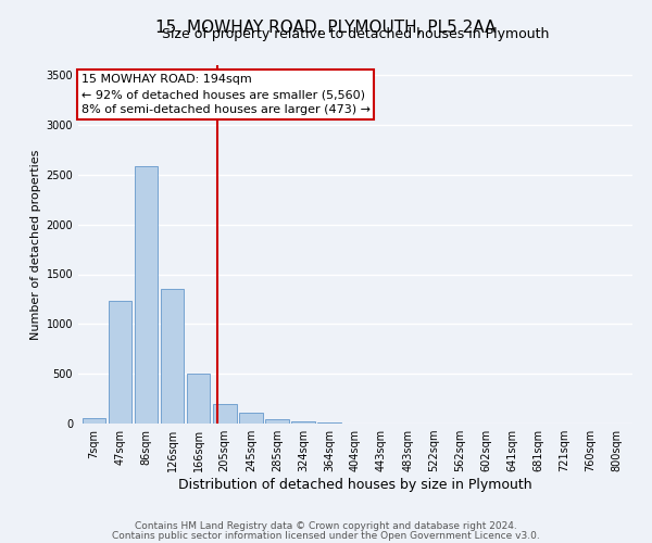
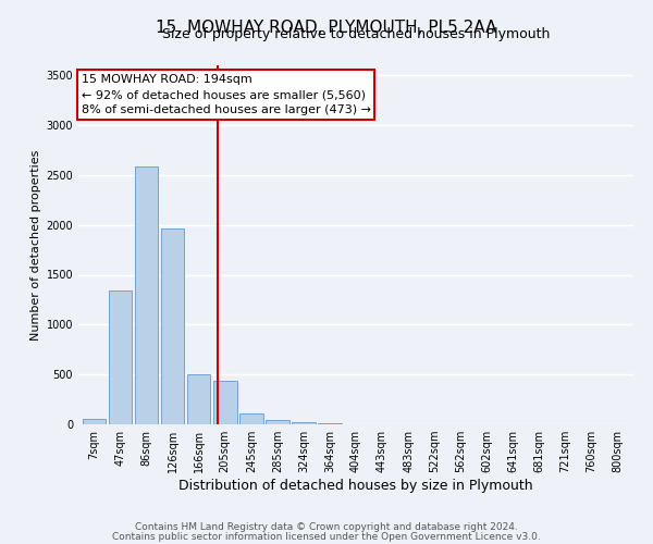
47sqm: 1230 -> 1340
126sqm: 1350 -> 1960
205sqm: 200 -> 440
